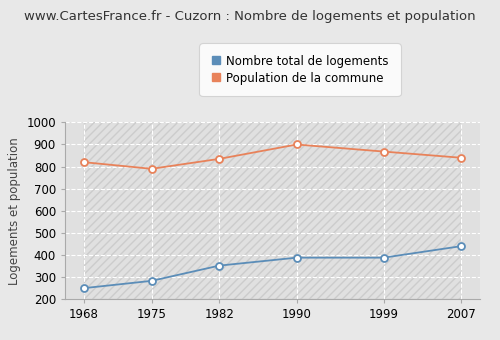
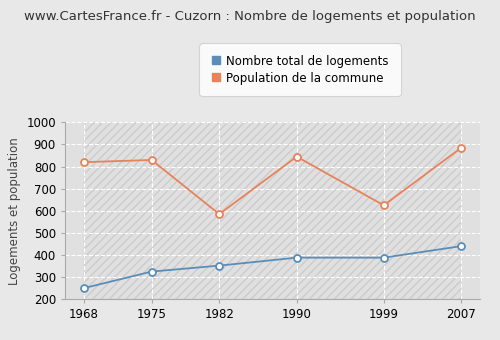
Nombre total de logements/1975: 283 -> 325
Population de la commune/1975: 790 -> 830
Population de la commune/1982: 835 -> 585
Population de la commune/1990: 900 -> 845
Population de la commune/1999: 868 -> 625
Population de la commune/2007: 840 -> 885
